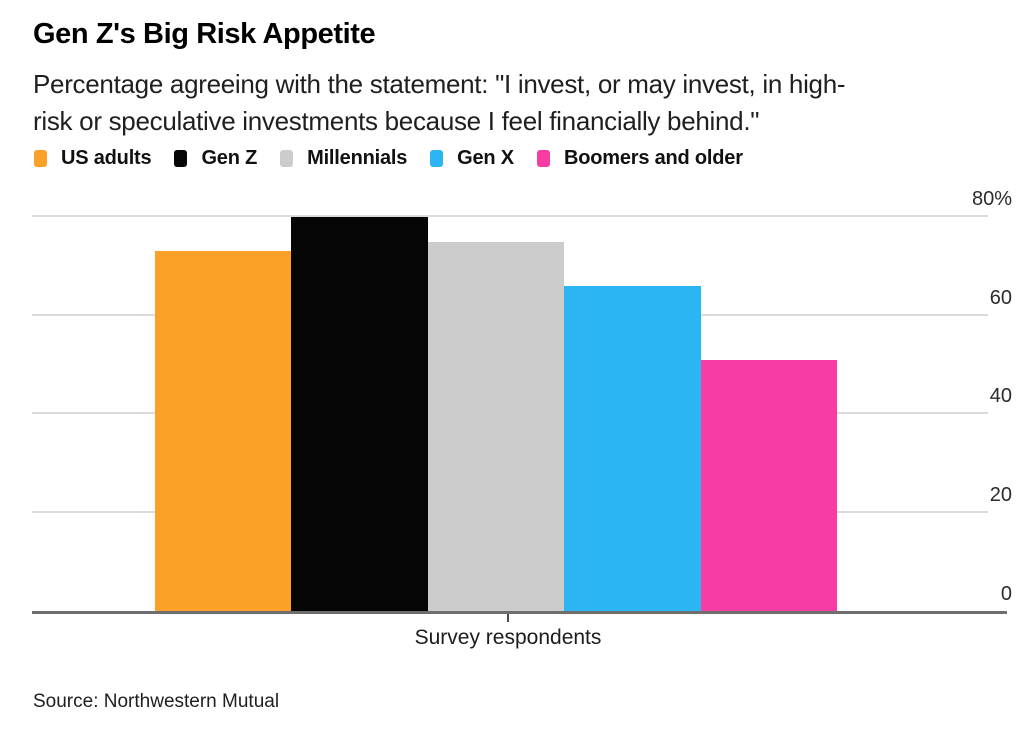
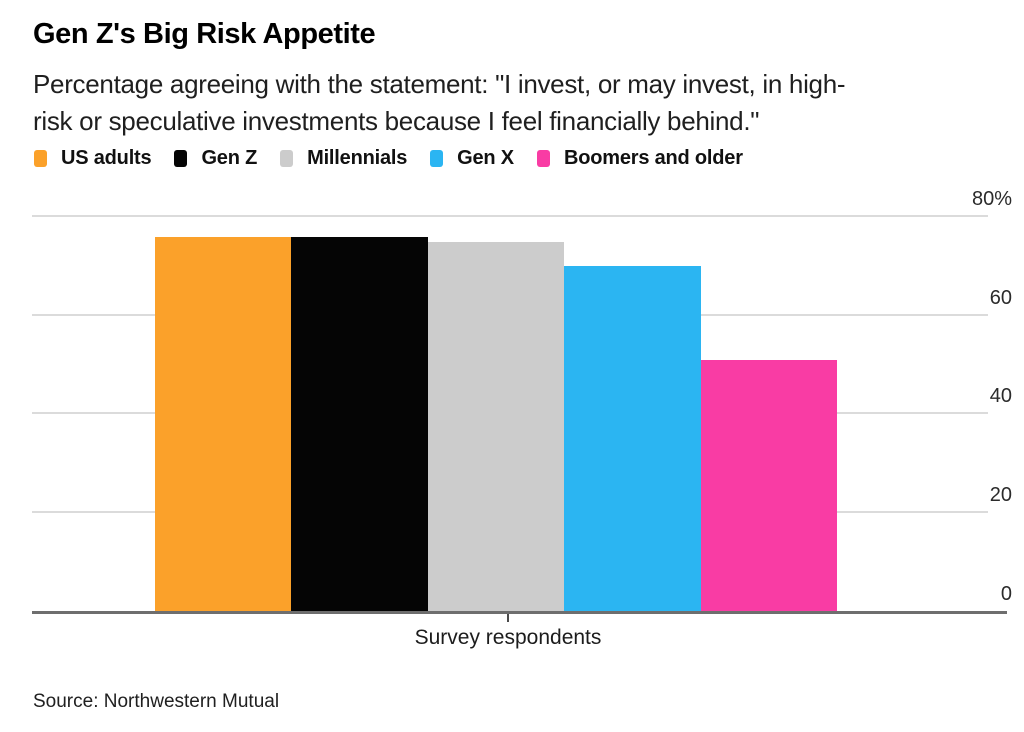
US adults: 73% -> 76%
Gen Z: 80% -> 76%
Gen X: 66% -> 70%
